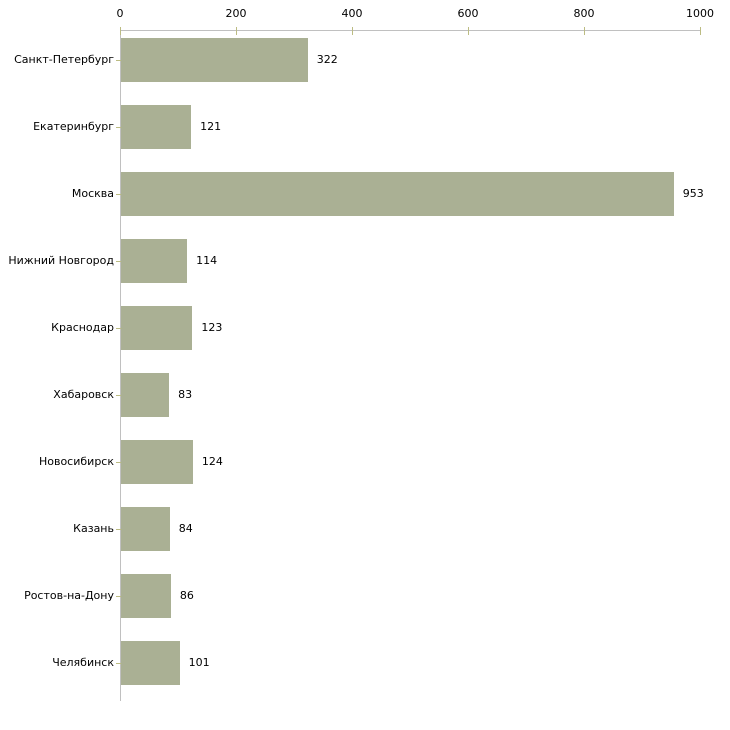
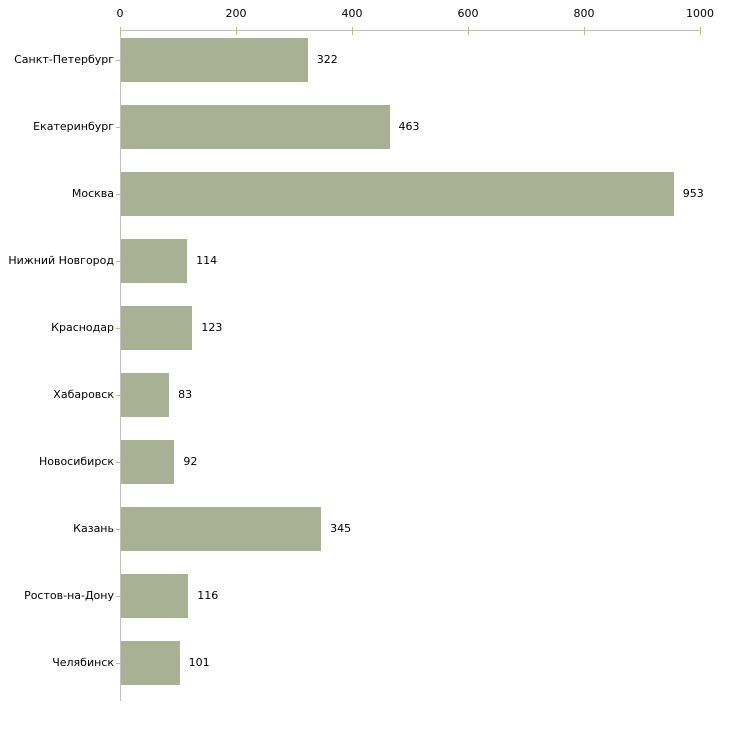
Екатеринбург: 121 -> 463
Новосибирск: 124 -> 92
Казань: 84 -> 345
Ростов-на-Дону: 86 -> 116
